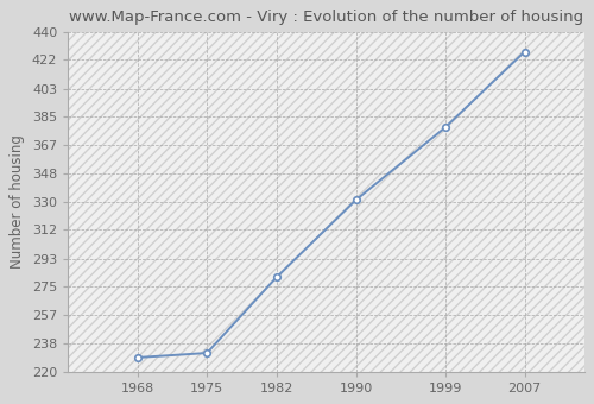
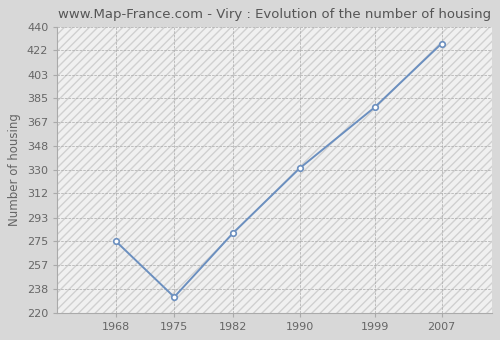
1968: 229 -> 275
